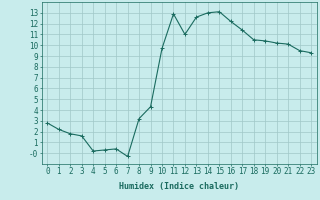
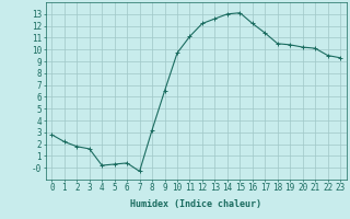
9: 4.3 -> 6.5
11: 12.9 -> 11.1
12: 11.0 -> 12.2
